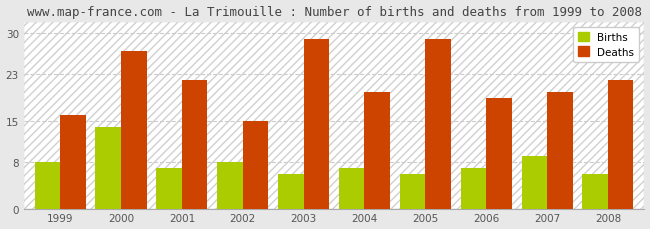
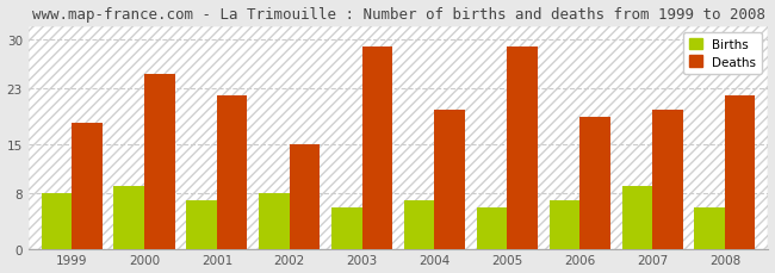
Deaths/1999: 16 -> 18
Births/2000: 14 -> 9
Deaths/2000: 27 -> 25
